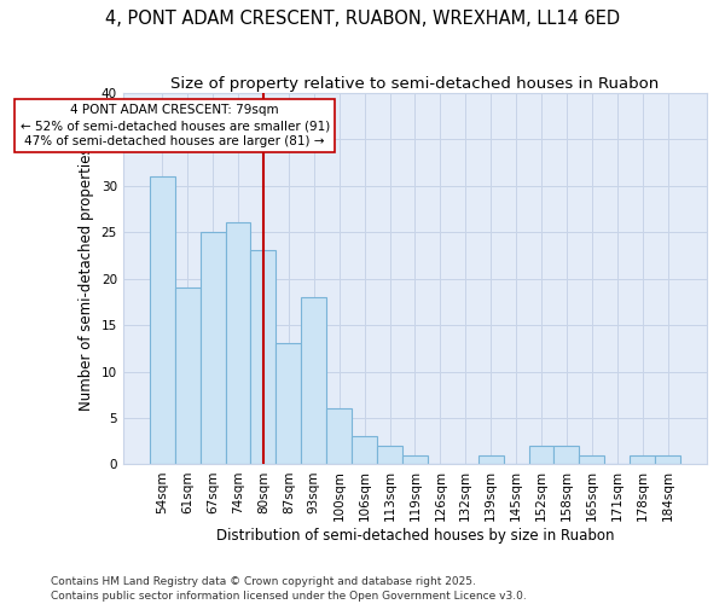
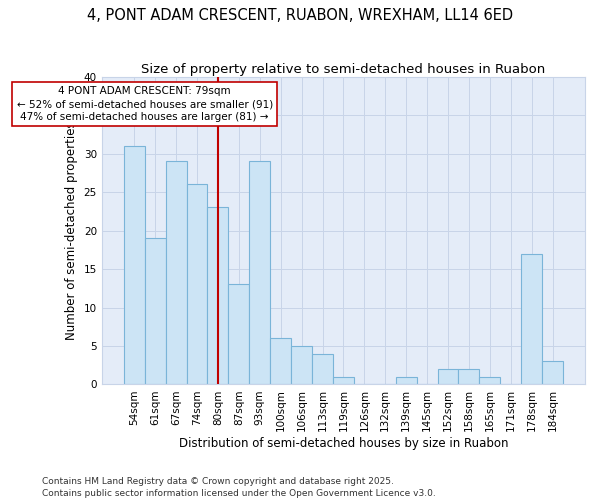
67sqm: 25 -> 29
93sqm: 18 -> 29
106sqm: 3 -> 5
113sqm: 2 -> 4
178sqm: 1 -> 17
184sqm: 1 -> 3
